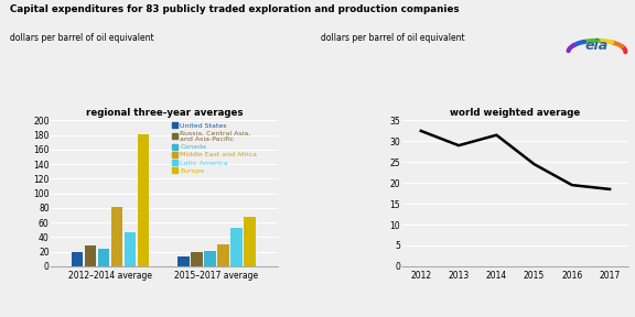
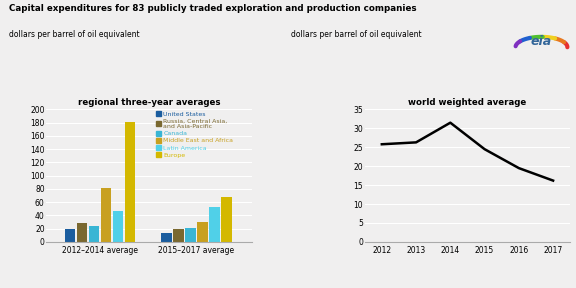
world weighted average/2012: 32.5 -> 25.8
world weighted average/2013: 29.0 -> 26.3
world weighted average/2017: 18.5 -> 16.2
